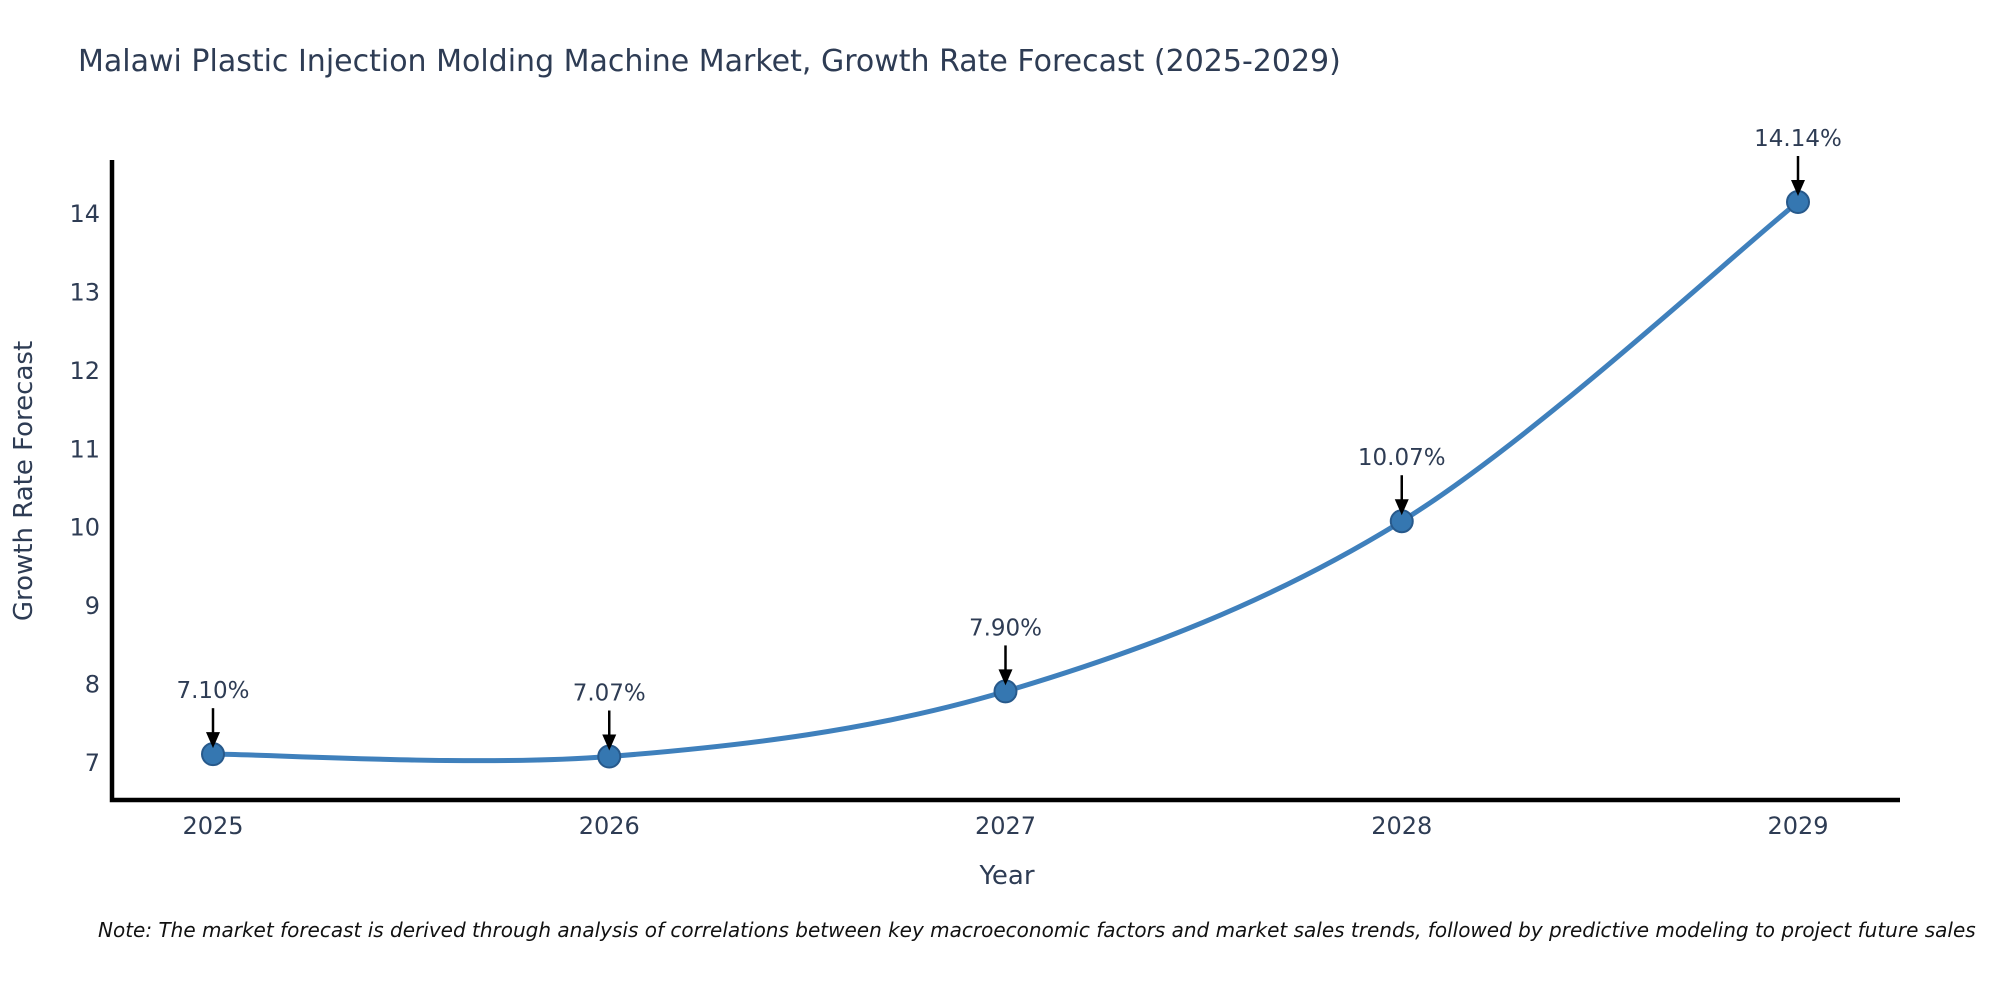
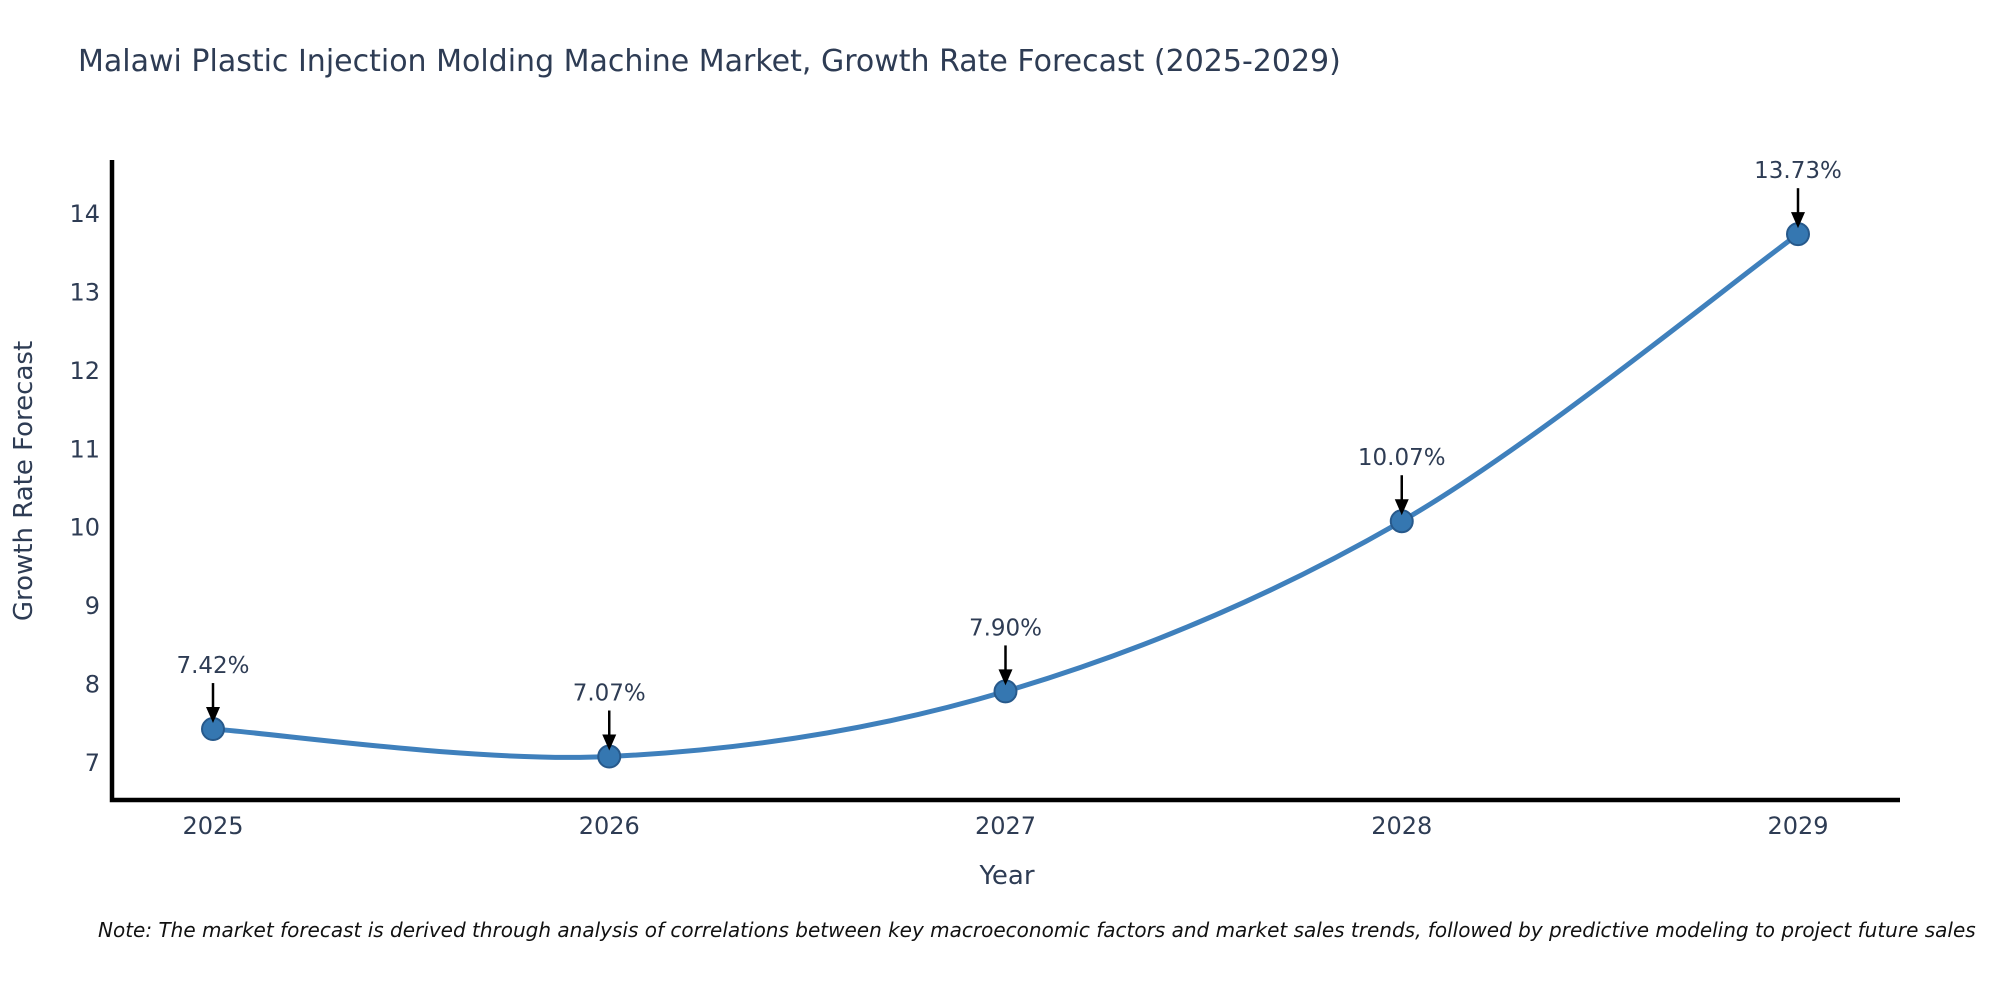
2025: 7.10% -> 7.42%
2029: 14.14% -> 13.73%
